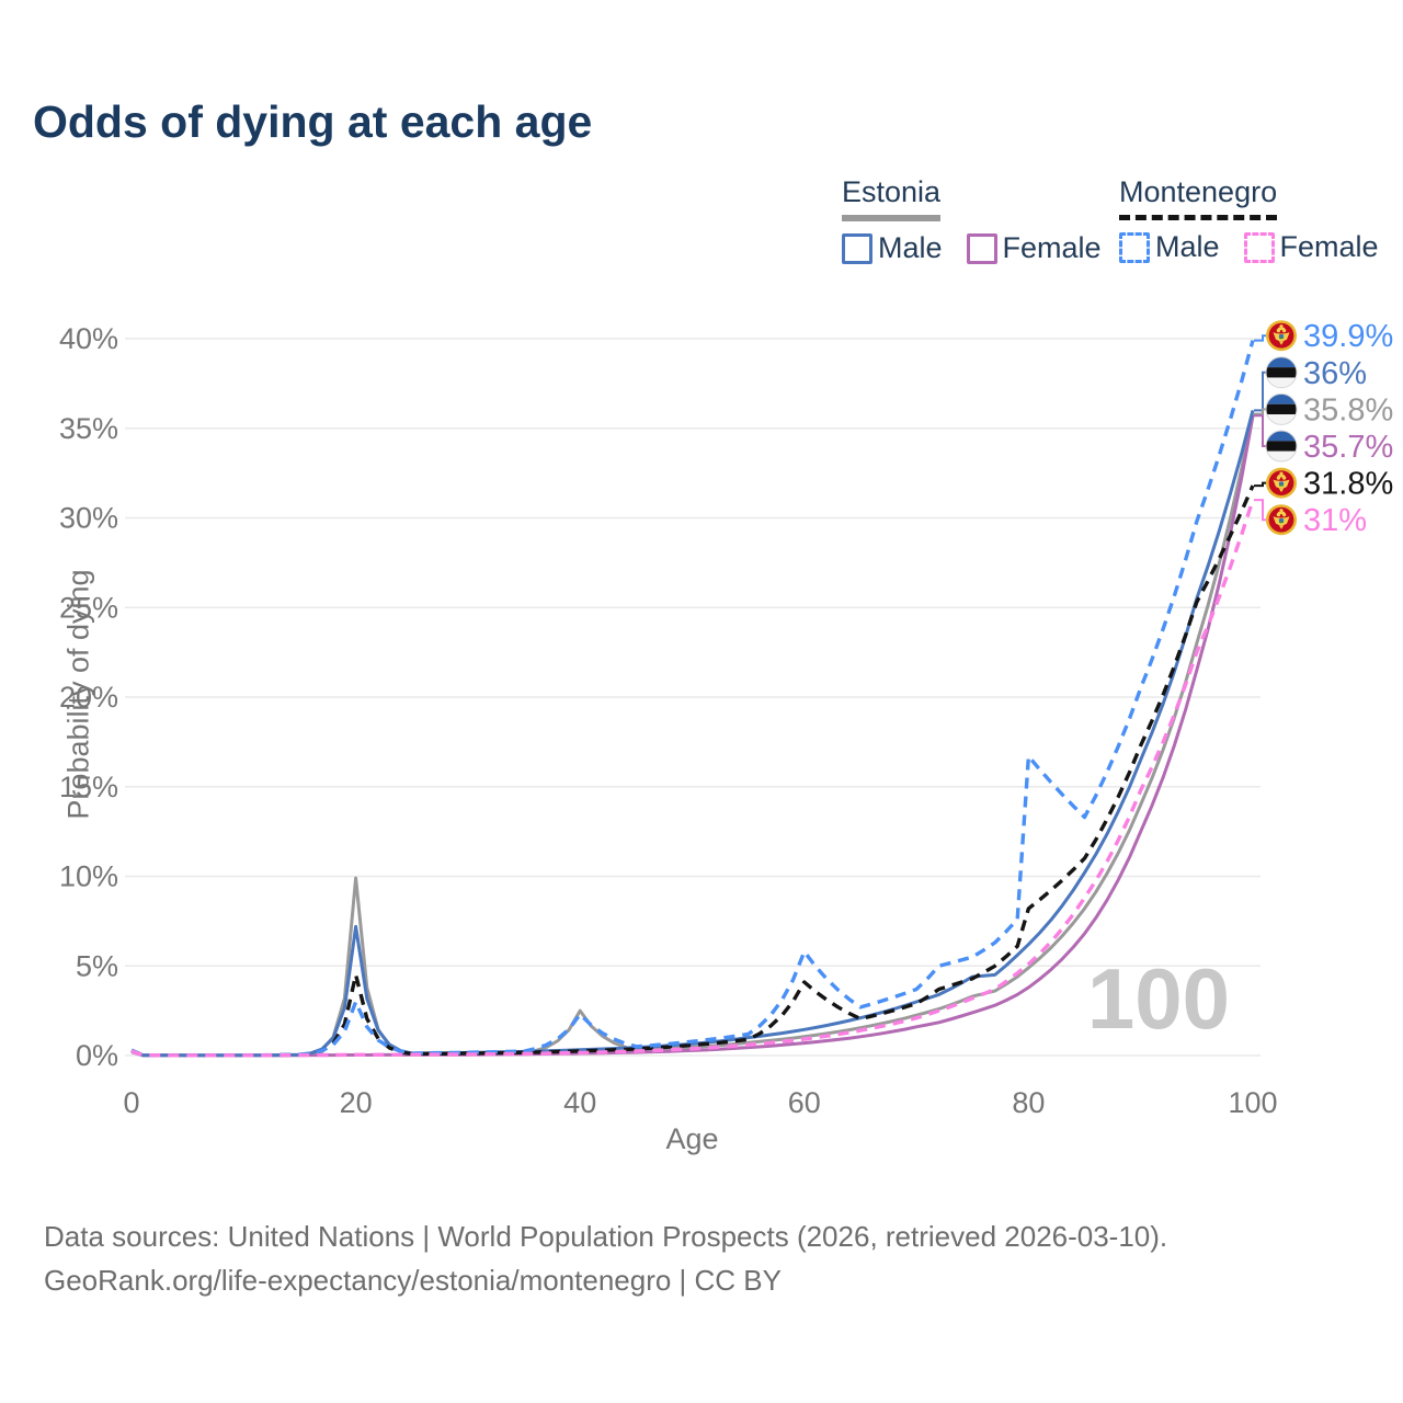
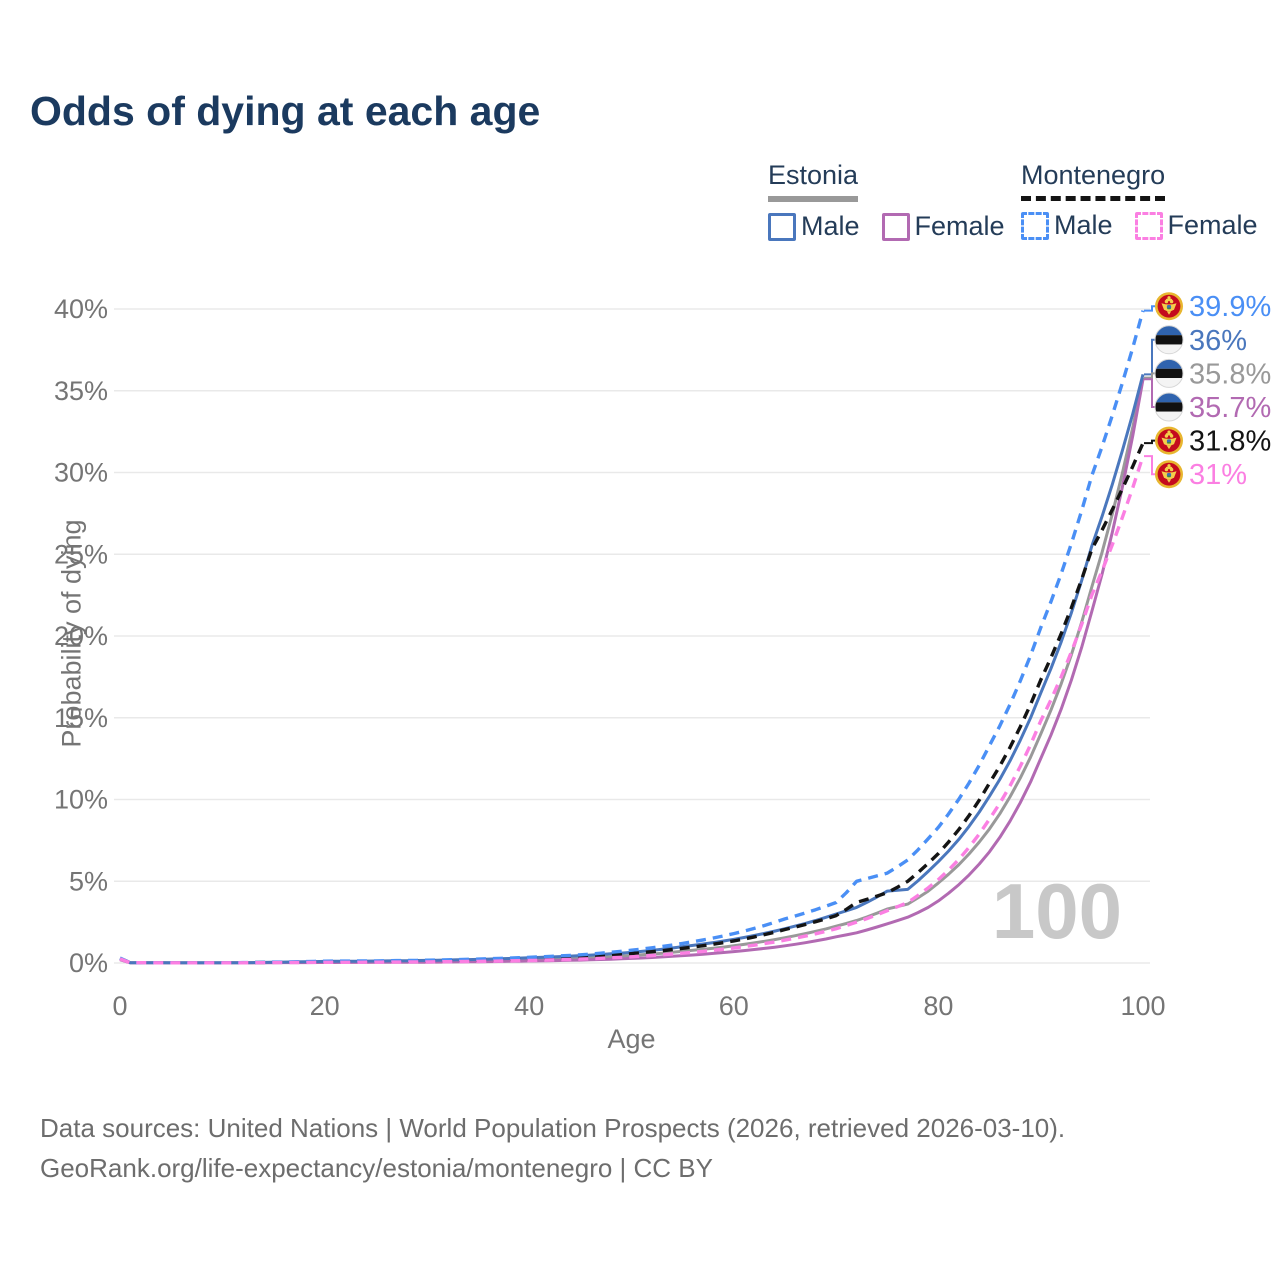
Estonia/20: 9.9% -> 0.1%
Estonia Male/20: 7.2% -> 0.1%
Montenegro/20: 4.5% -> 0.1%
Montenegro Male/20: 3.0% -> 0.1%
Estonia/40: 2.5% -> 0.2%
Montenegro Male/40: 2.3% -> 0.3%
Montenegro/60: 4.1% -> 1.4%
Montenegro Male/60: 5.8% -> 1.8%
Montenegro/80: 8.2% -> 6.7%
Montenegro Male/80: 16.7% -> 8.3%
